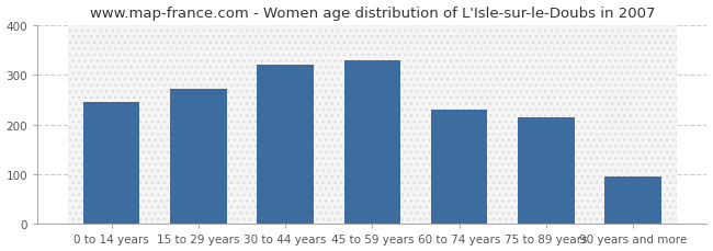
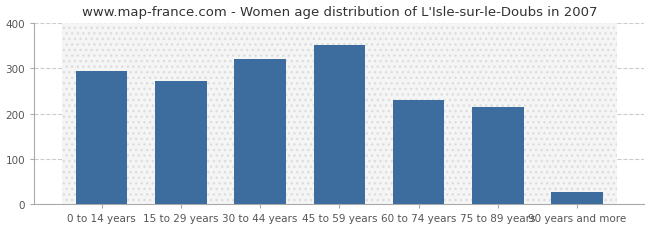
0 to 14 years: 245 -> 295
45 to 59 years: 330 -> 352
90 years and more: 95 -> 28
